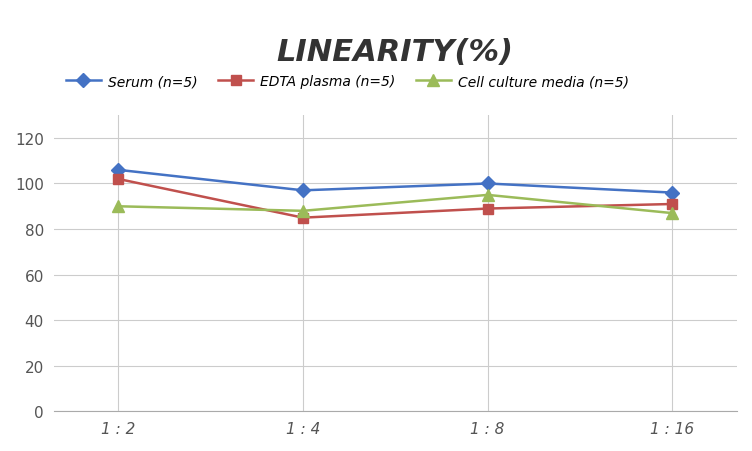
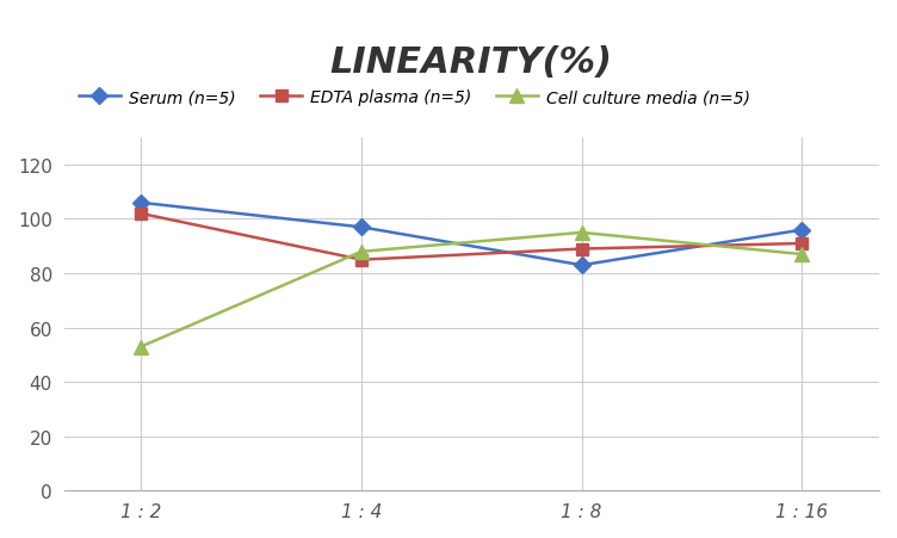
Cell culture media (n=5)/1 : 2: 90 -> 53
Serum (n=5)/1 : 8: 100 -> 83
